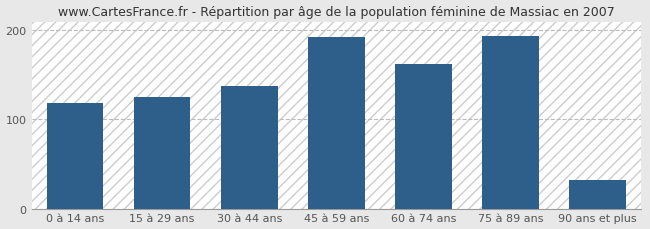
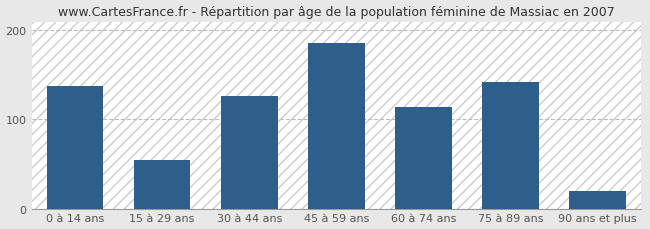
0 à 14 ans: 118 -> 138
15 à 29 ans: 125 -> 54
30 à 44 ans: 138 -> 126
45 à 59 ans: 193 -> 186
60 à 74 ans: 162 -> 114
75 à 89 ans: 194 -> 142
90 ans et plus: 32 -> 20
